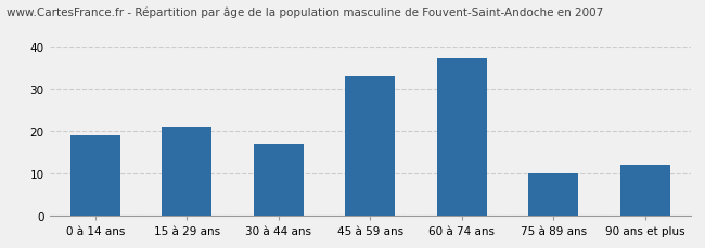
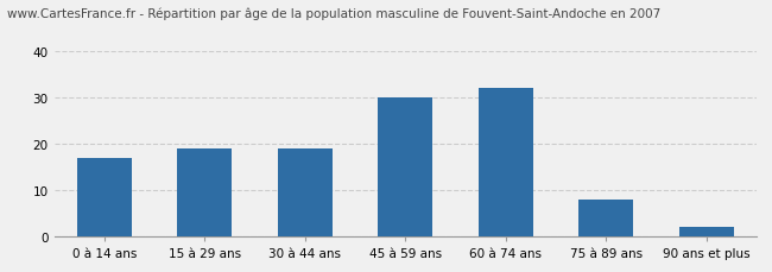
0 à 14 ans: 19 -> 17
15 à 29 ans: 21 -> 19
30 à 44 ans: 17 -> 19
45 à 59 ans: 33 -> 30
60 à 74 ans: 37 -> 32
75 à 89 ans: 10 -> 8
90 ans et plus: 12 -> 2
